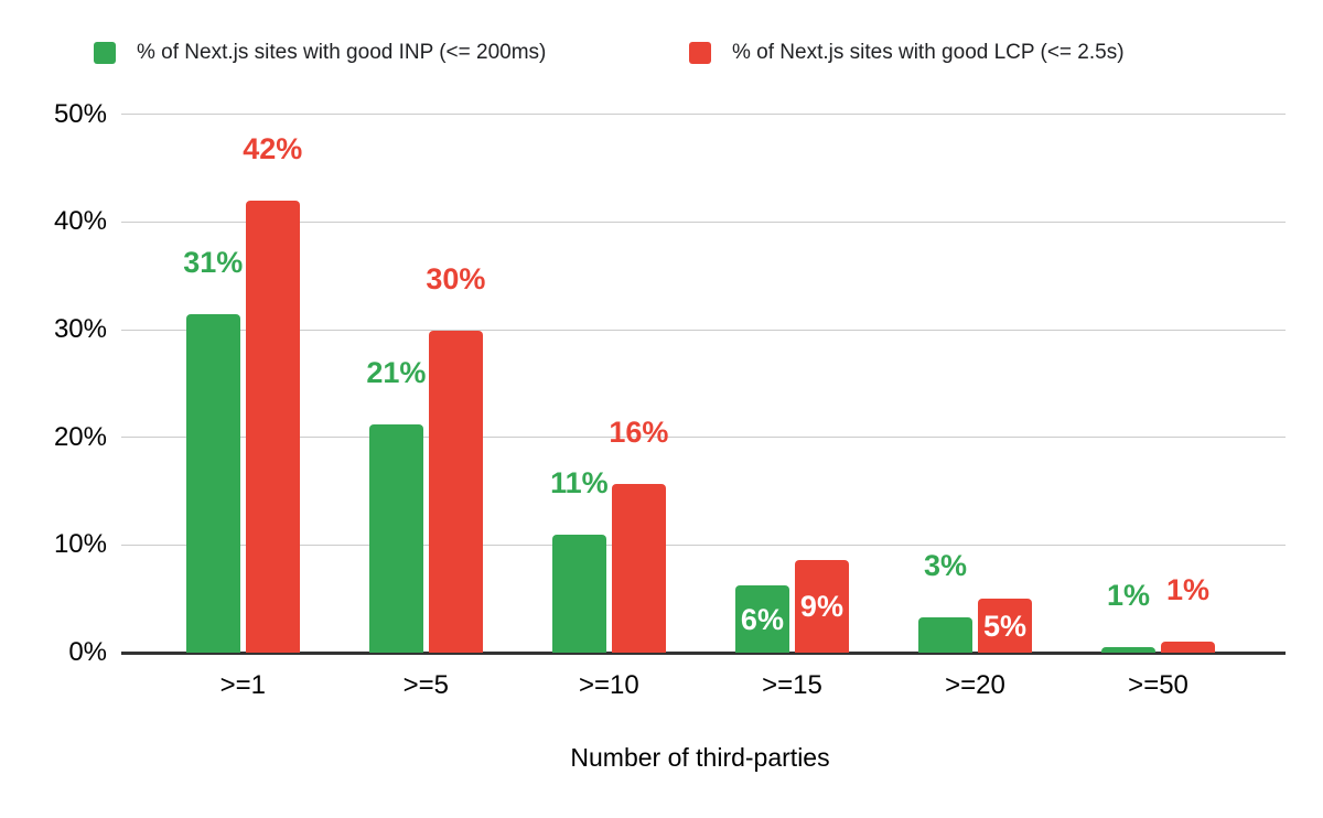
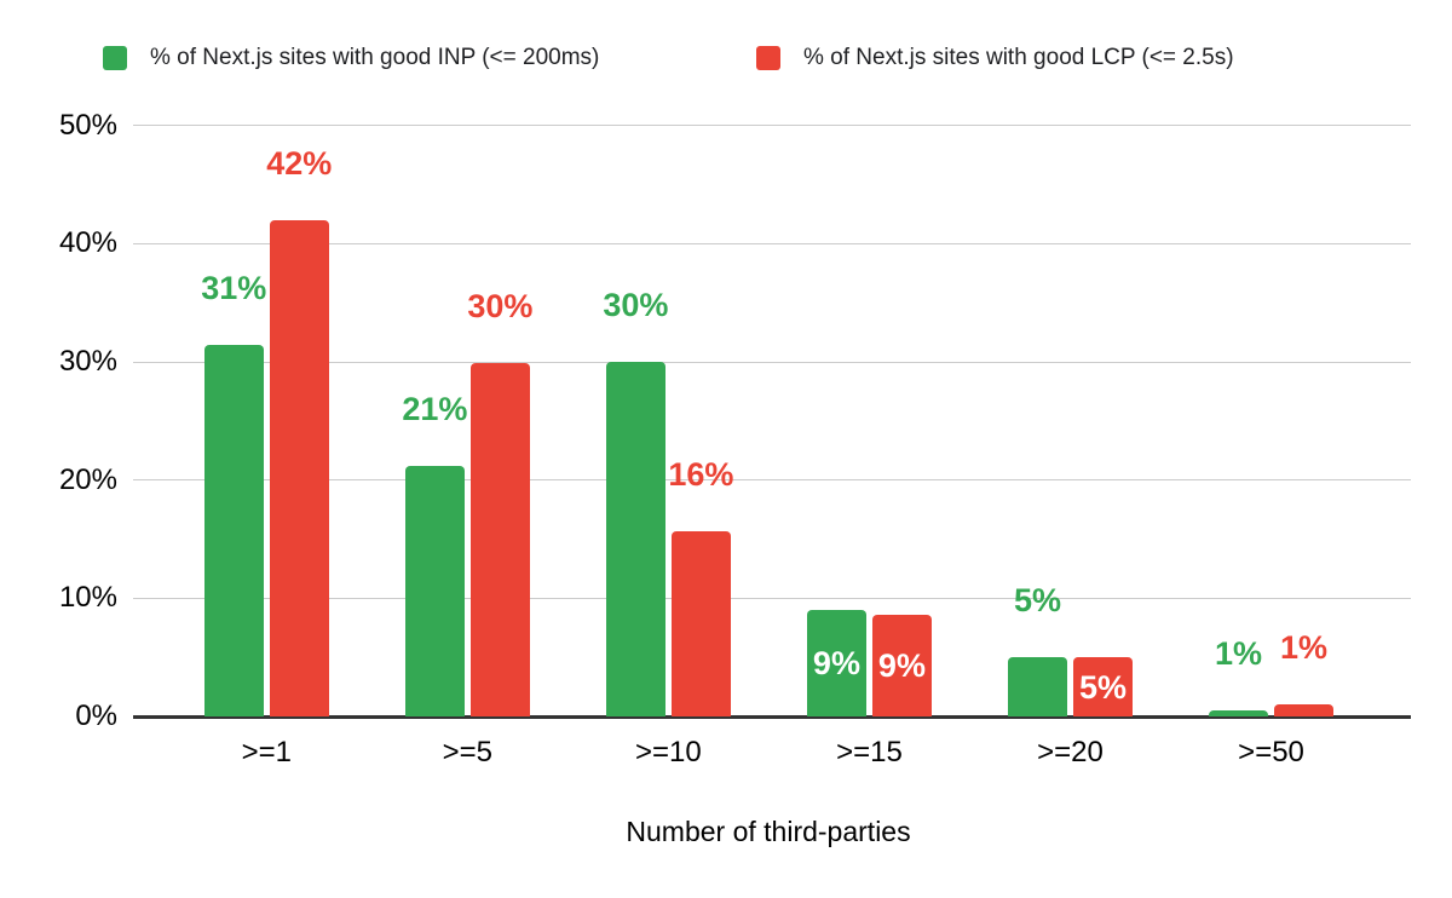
% of Next.js sites with good INP (<= 200ms)/>=10: 11% -> 30%
% of Next.js sites with good INP (<= 200ms)/>=15: 6% -> 9%
% of Next.js sites with good INP (<= 200ms)/>=20: 3% -> 5%
